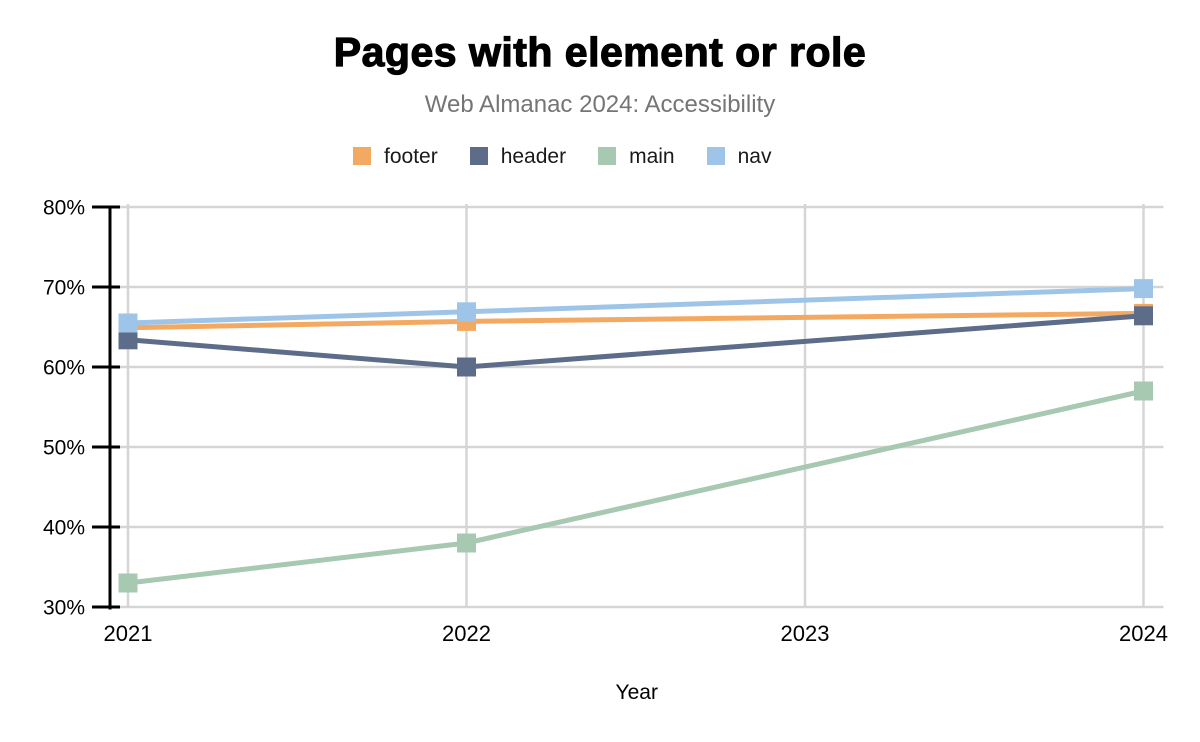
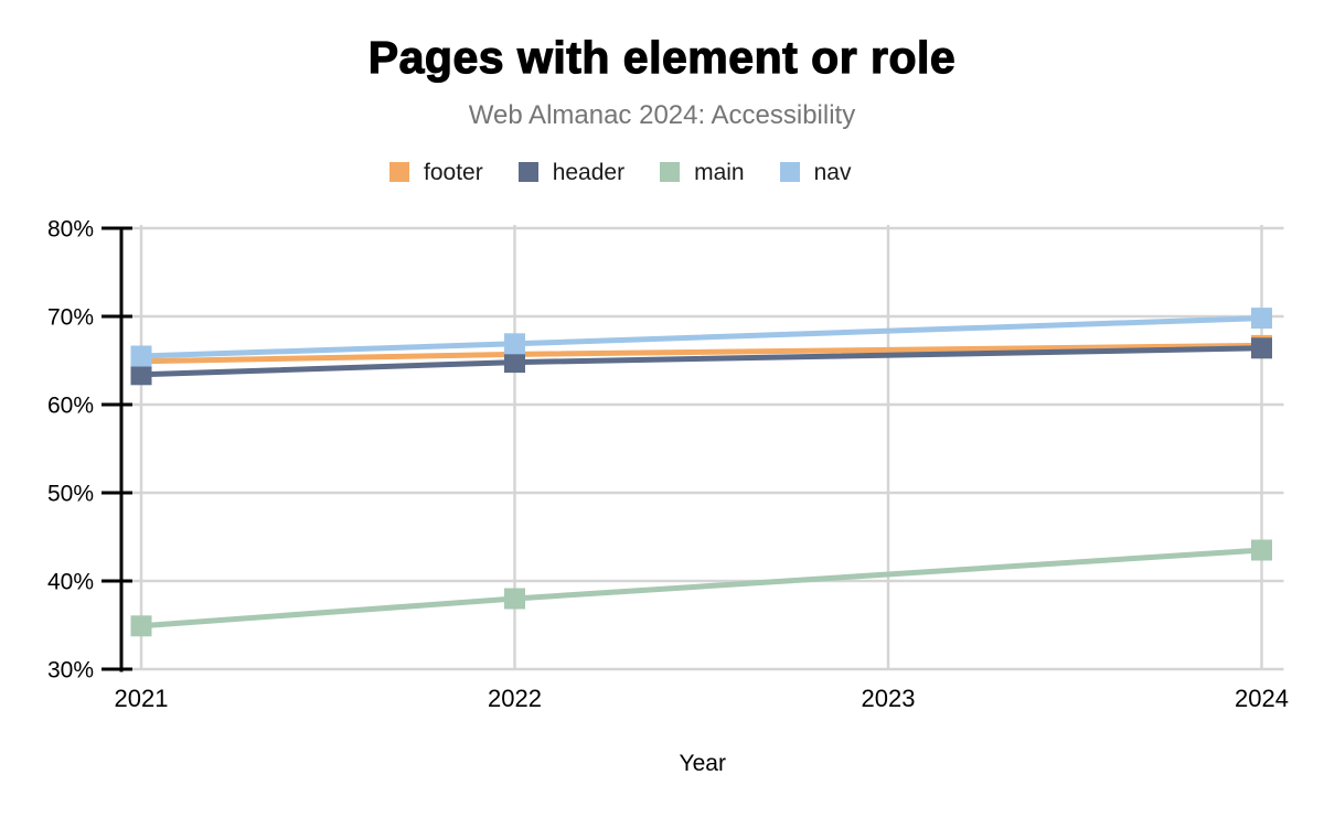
main/2021: 33% -> 35%
header/2022: 60% -> 65%
main/2024: 57% -> 44%
